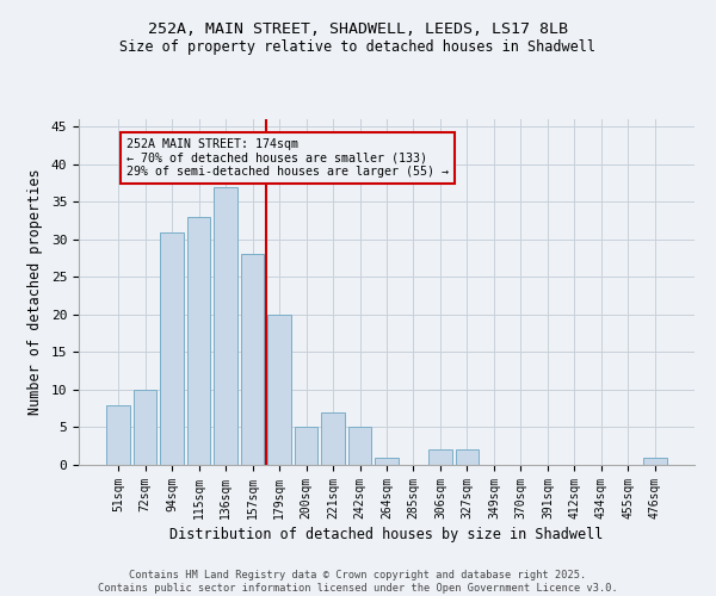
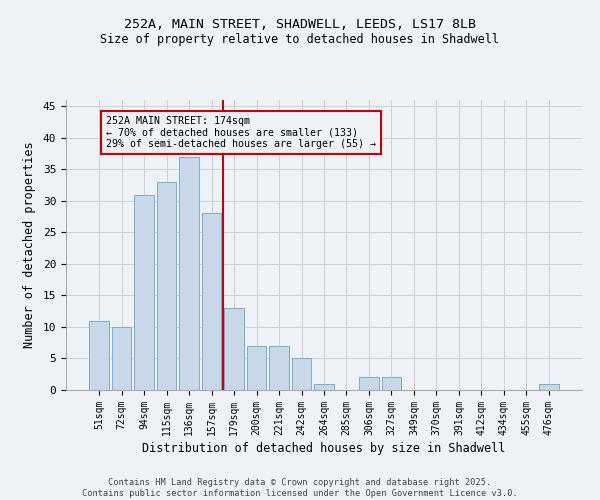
51sqm: 8 -> 11
179sqm: 20 -> 13
200sqm: 5 -> 7
